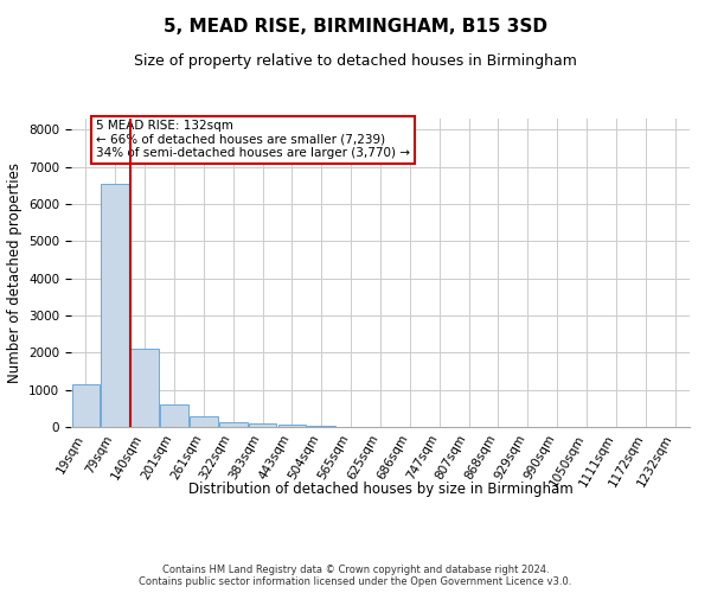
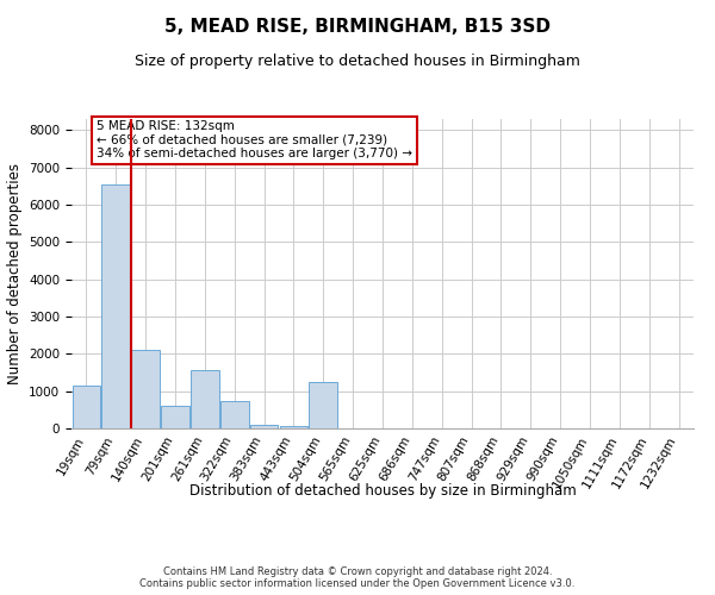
261sqm: 280 -> 1550
322sqm: 130 -> 750
504sqm: 40 -> 1250
